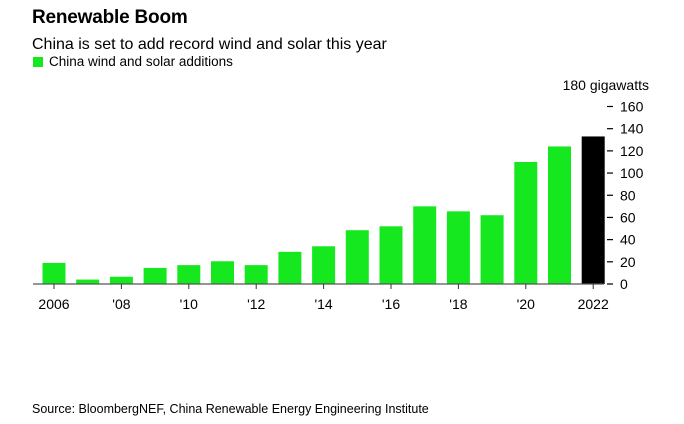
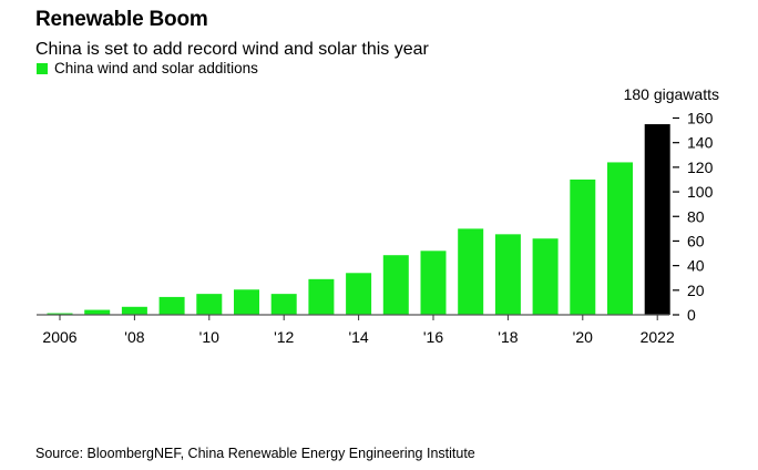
2006: 19 -> 1
2022: 133 -> 155
